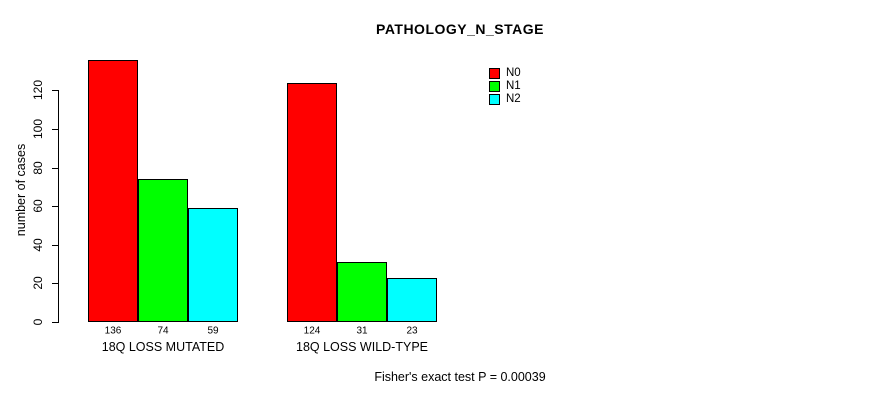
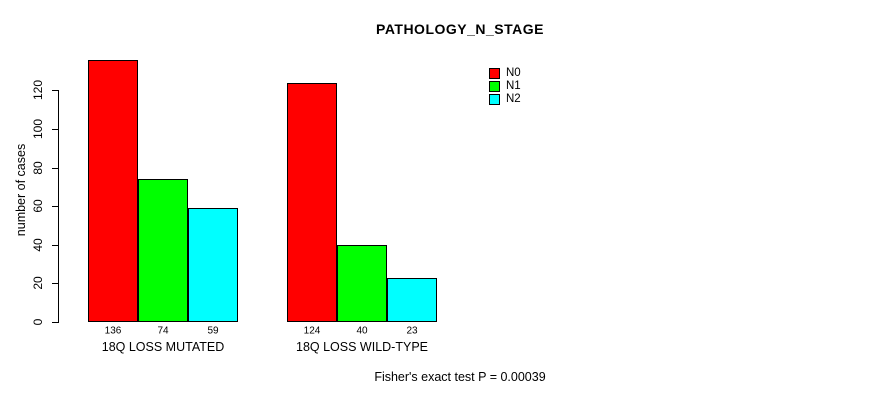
N1/18Q LOSS WILD-TYPE: 31 -> 40
